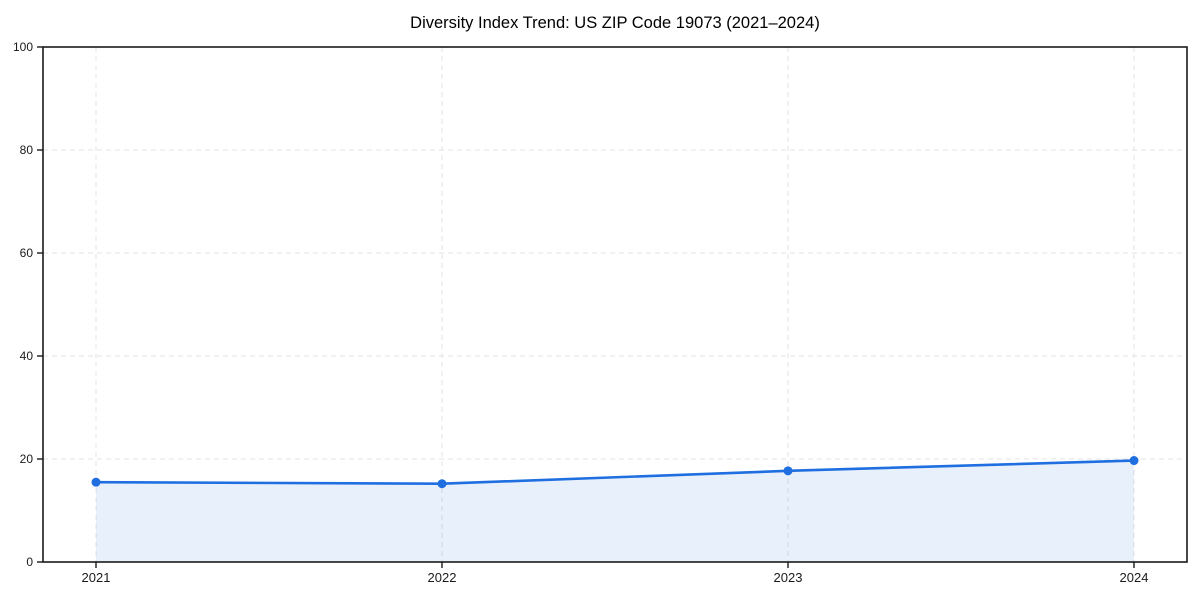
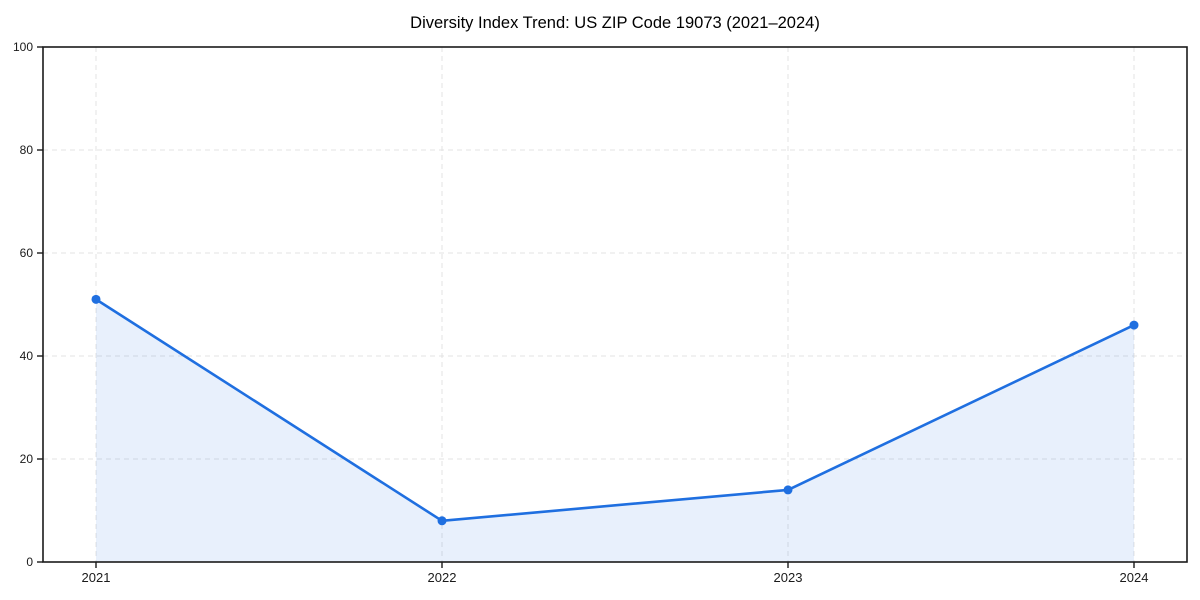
2021: 16 -> 51
2022: 15 -> 8
2023: 18 -> 14
2024: 20 -> 46
